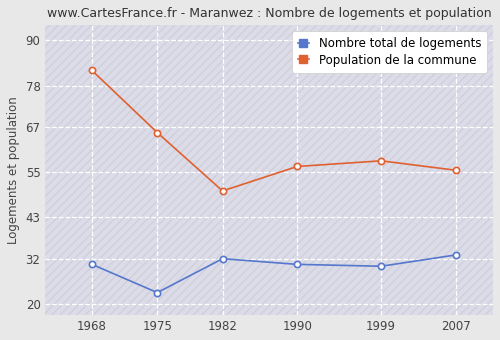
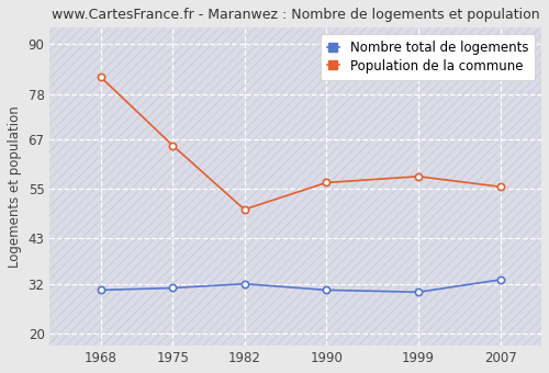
Nombre total de logements/1975: 23.0 -> 31.0
